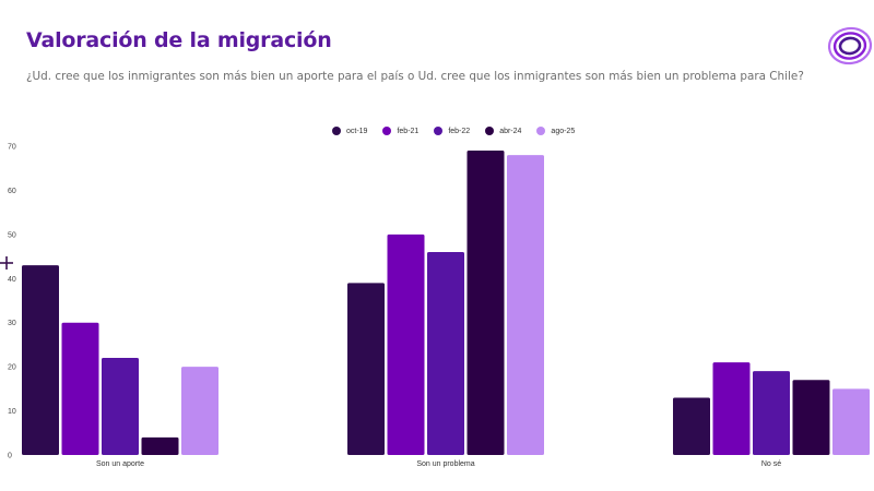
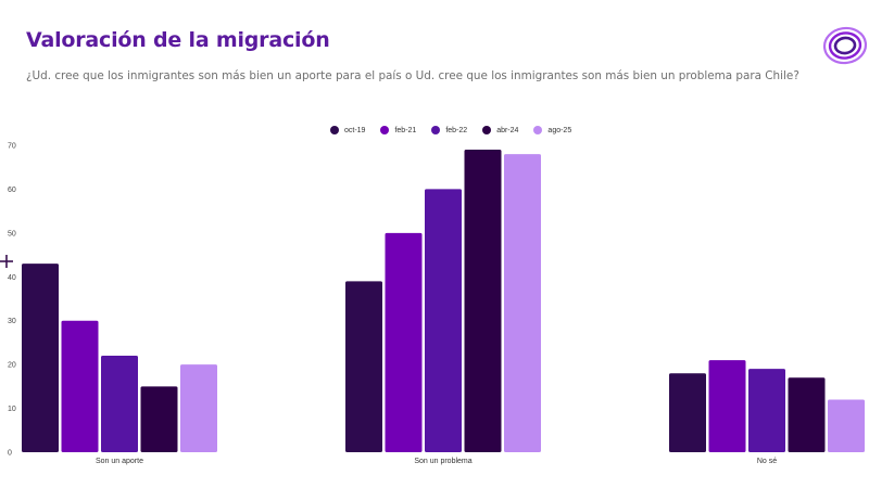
abr-24/Son un aporte: 4 -> 15
feb-22/Son un problema: 46 -> 60
oct-19/No sé: 13 -> 18
ago-25/No sé: 15 -> 12
